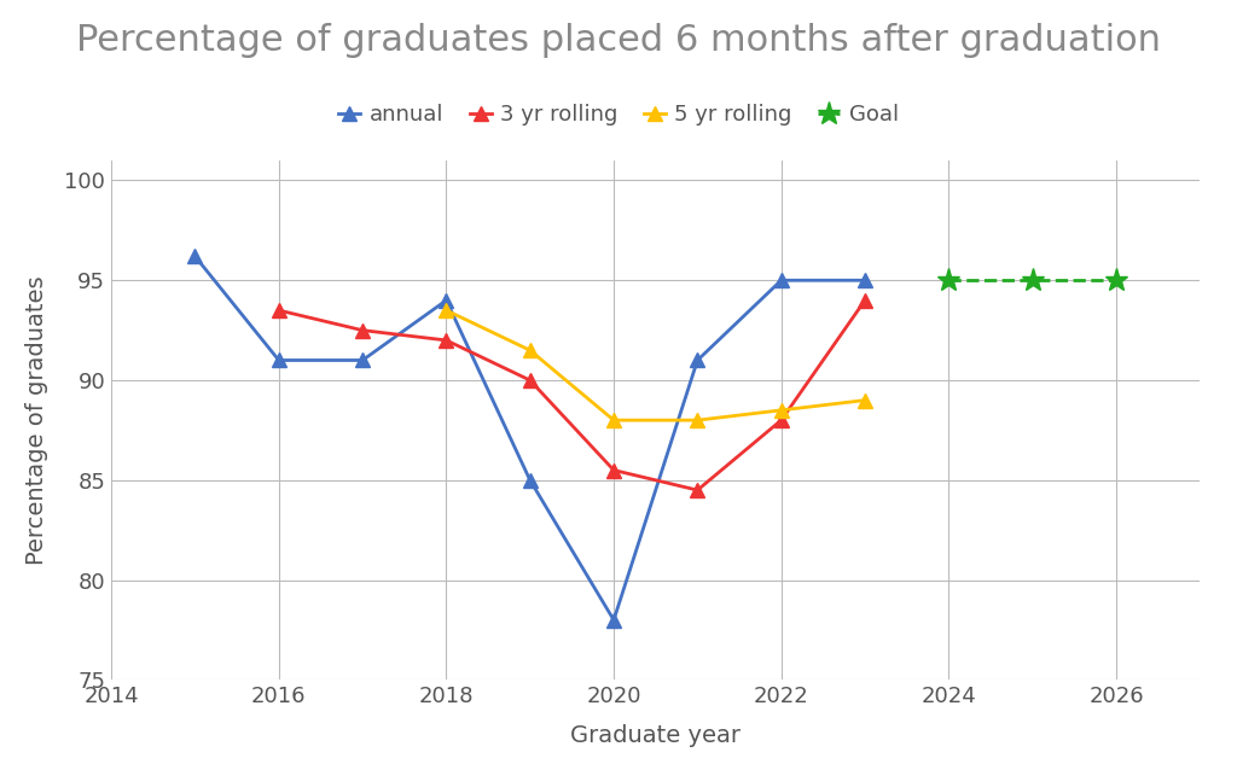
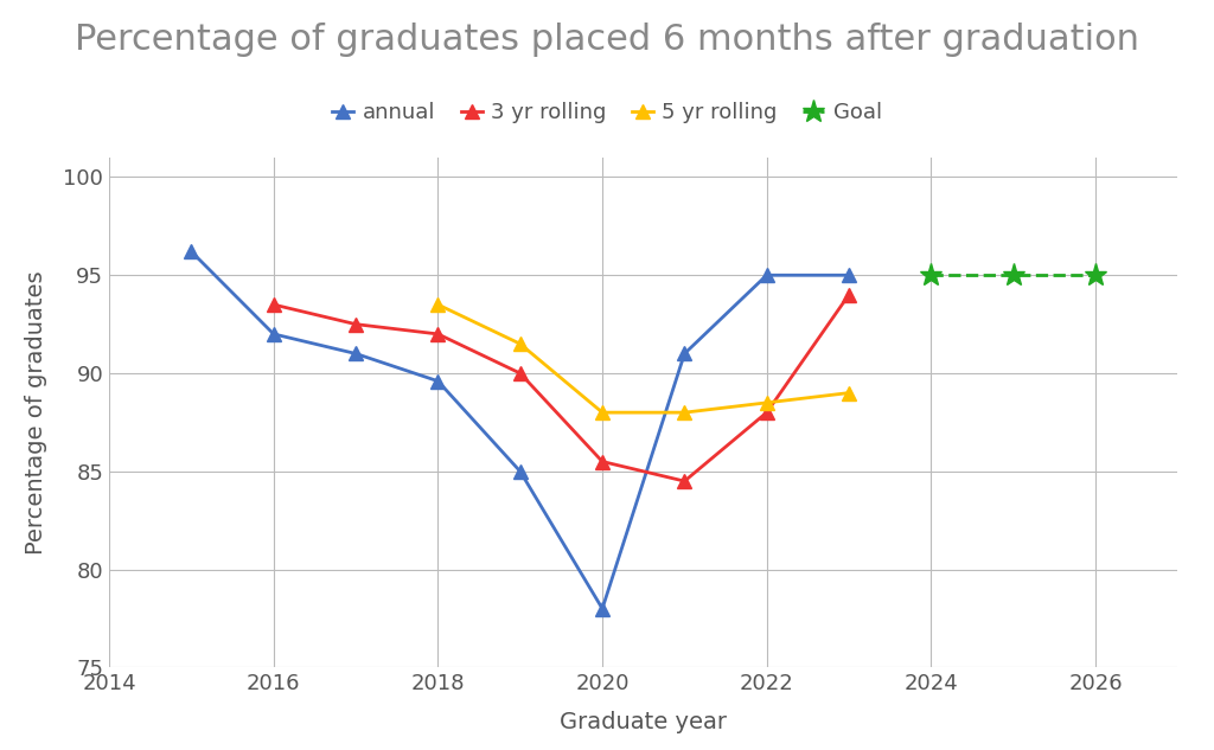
annual/2016: 91.0 -> 92.0
annual/2018: 94.0 -> 89.6
